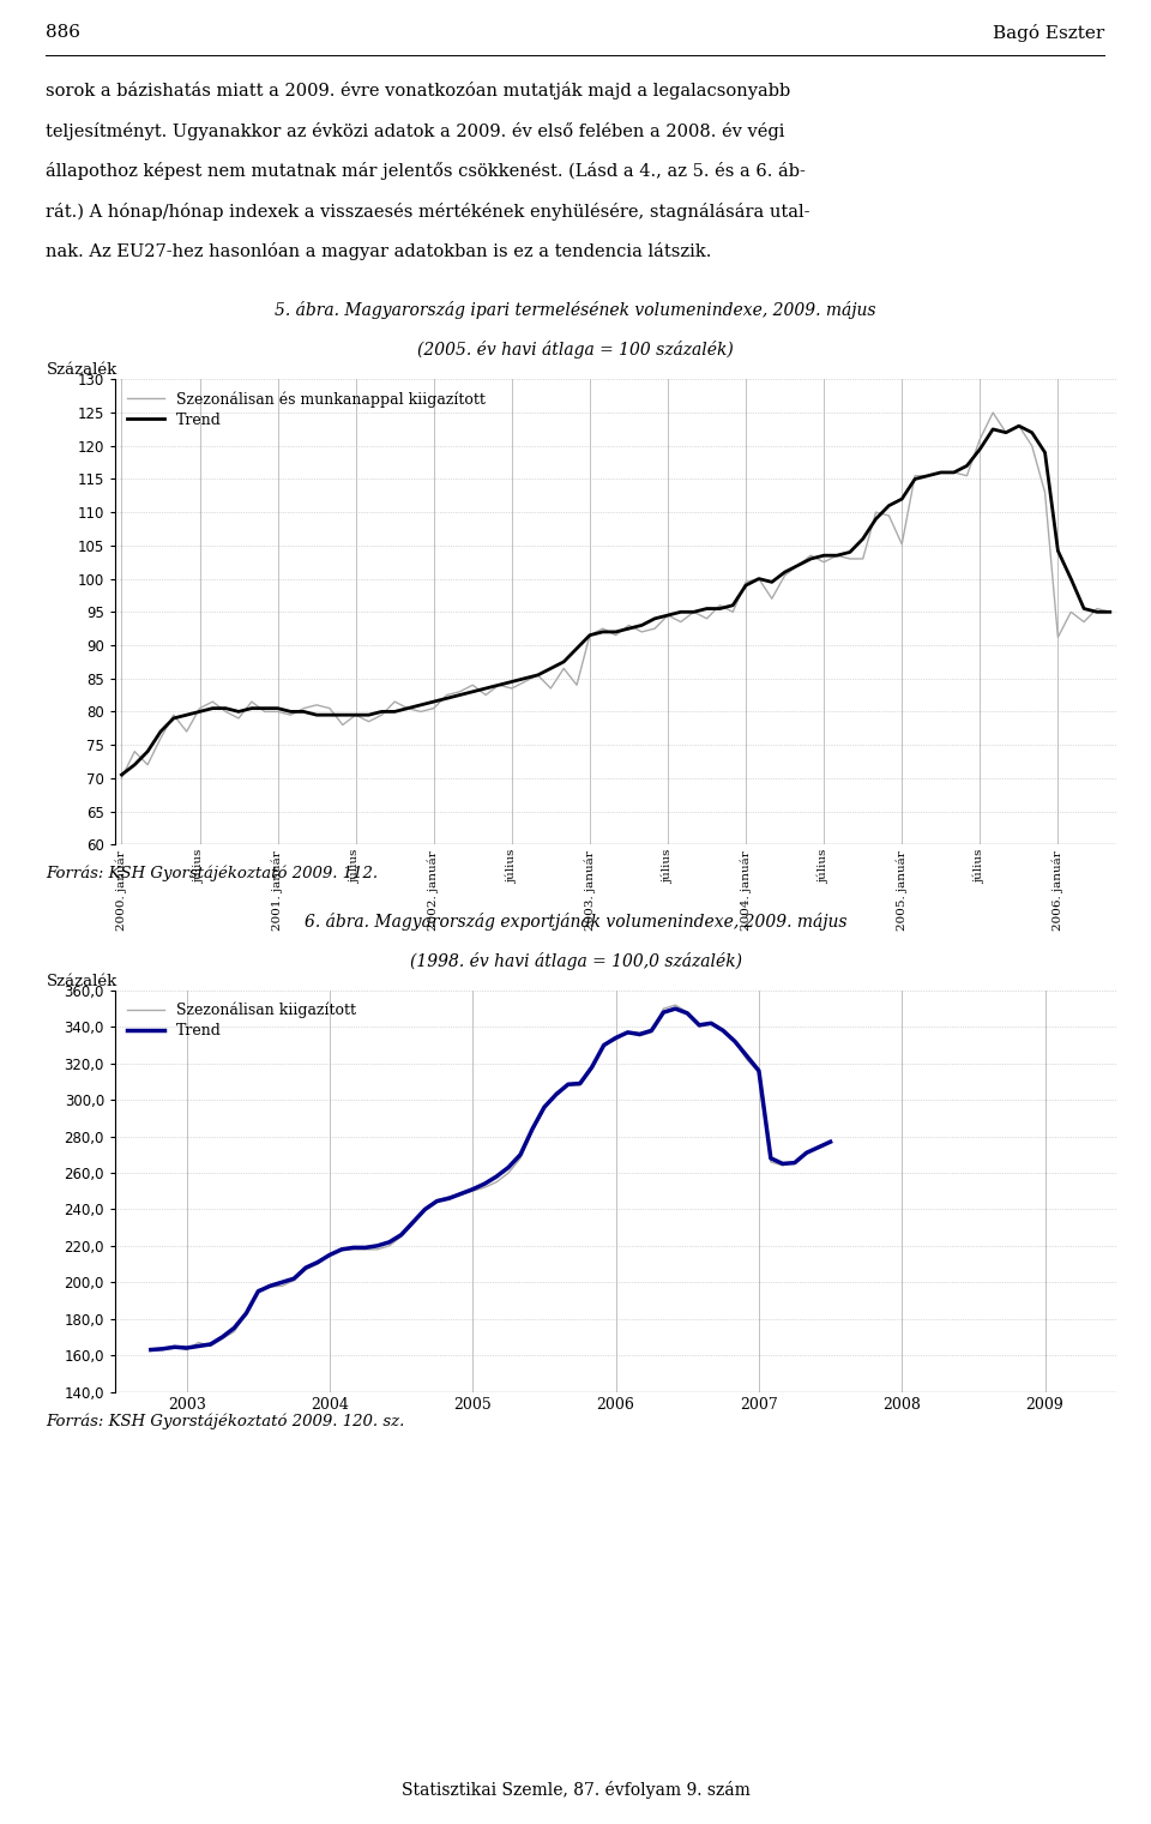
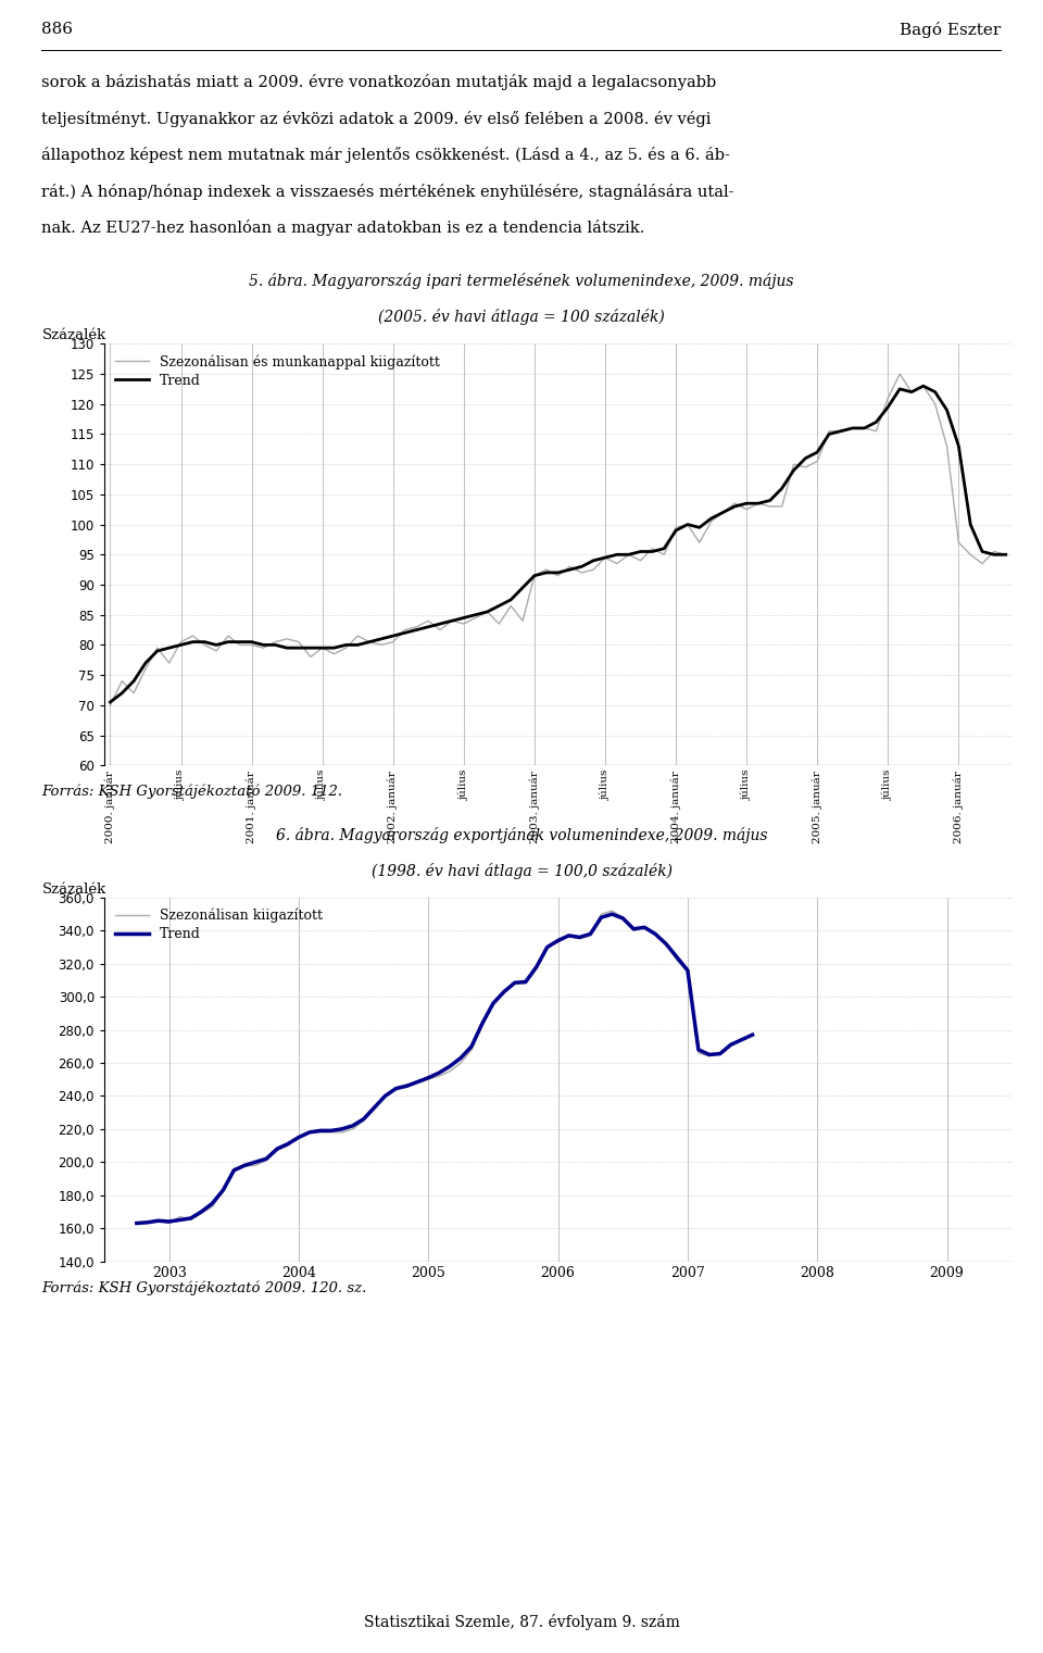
Szezonálisan és munkanappal kiigazított/2005. január: 105.2 -> 110.5
Szezonálisan és munkanappal kiigazított/2006. január: 91.2 -> 97.0
Trend/2006. január: 104.2 -> 113.0
